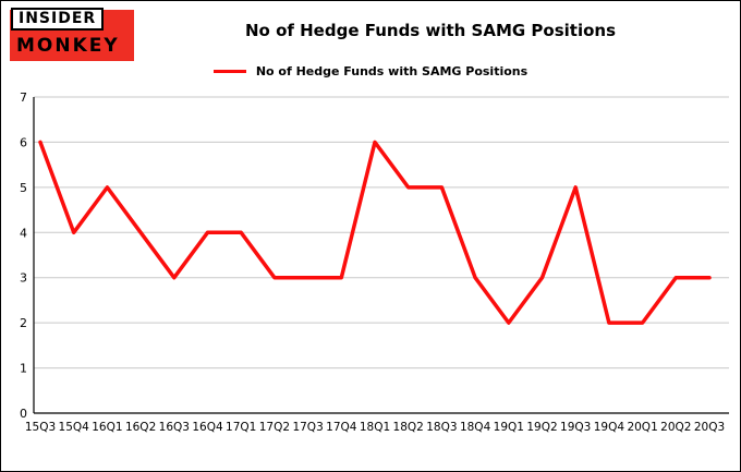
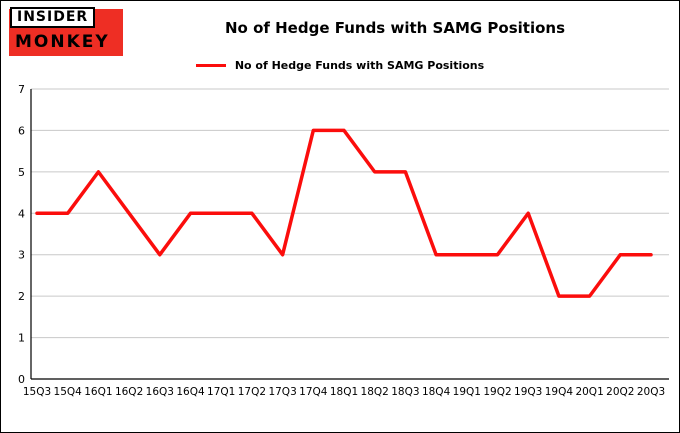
15Q3: 6 -> 4
17Q2: 3 -> 4
17Q4: 3 -> 6
19Q1: 2 -> 3
19Q3: 5 -> 4
